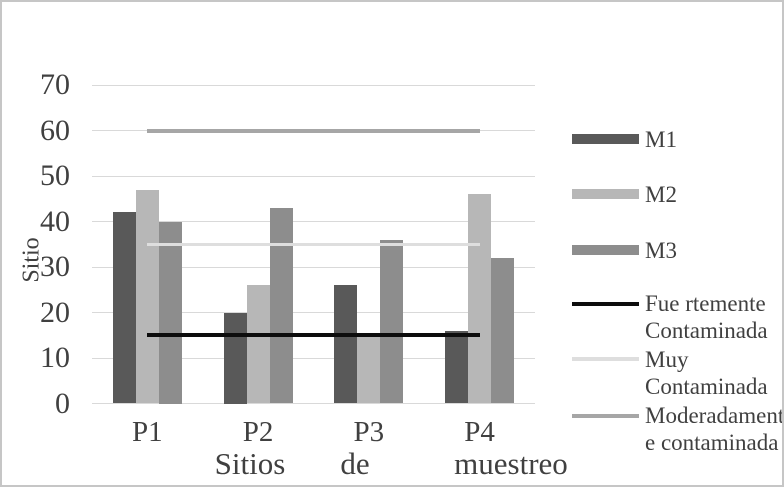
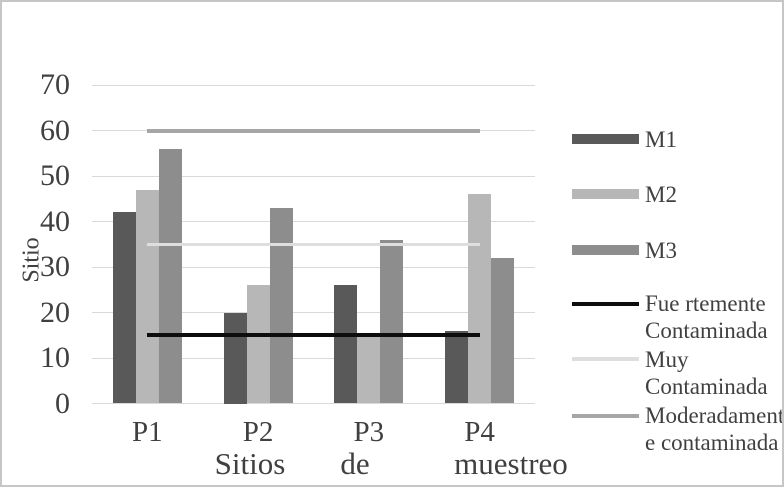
M3/P1: 40 -> 56
